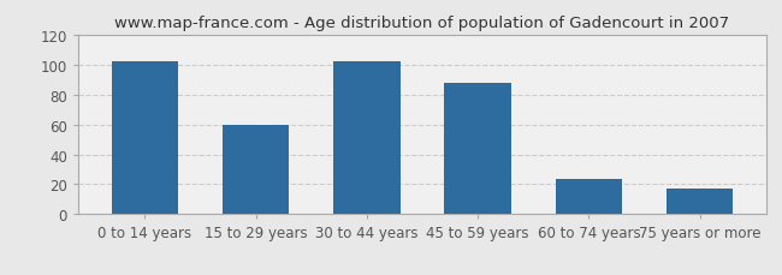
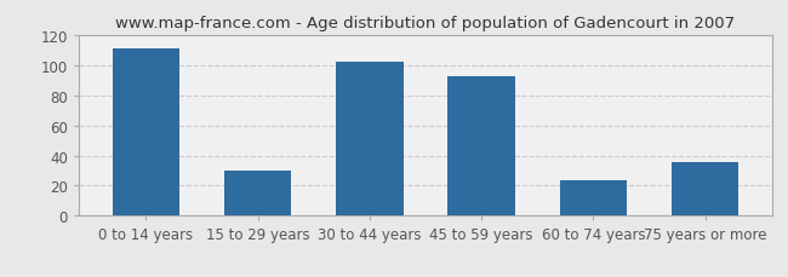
0 to 14 years: 102 -> 111
15 to 29 years: 60 -> 30
45 to 59 years: 88 -> 93
75 years or more: 17 -> 36
